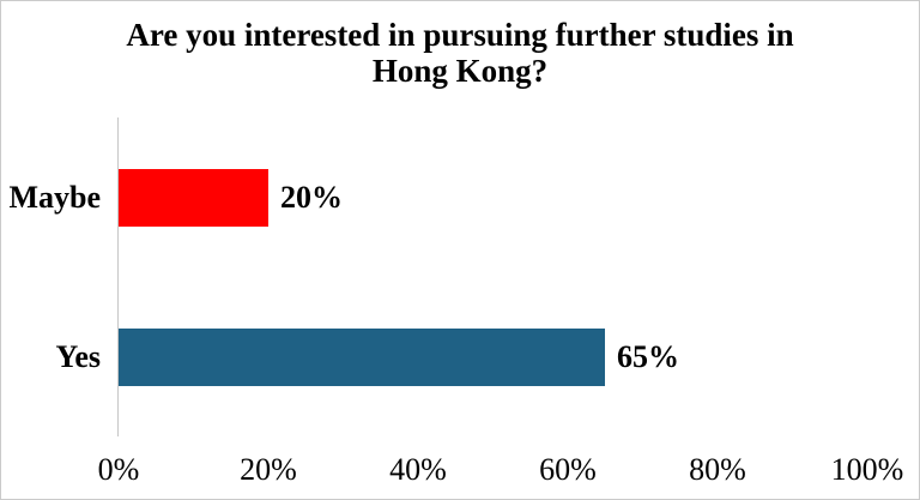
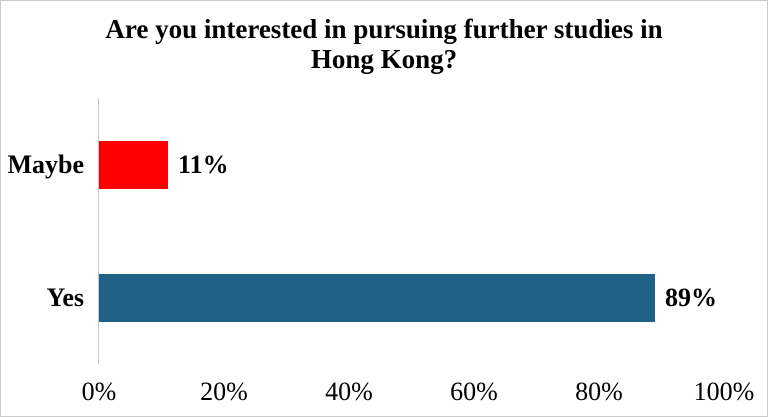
Maybe: 20% -> 11%
Yes: 65% -> 89%
